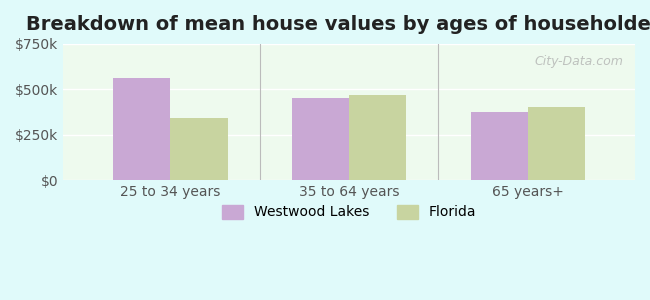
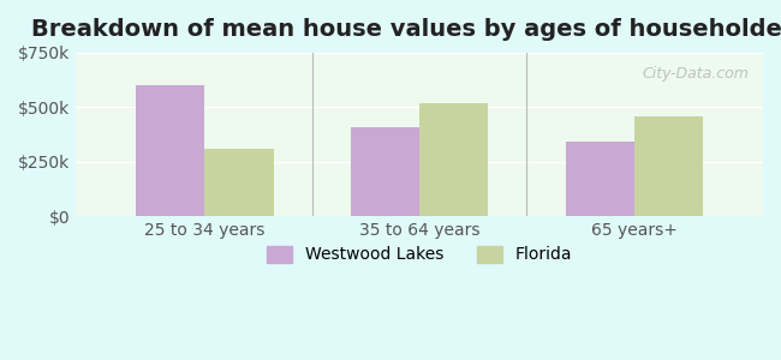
Westwood Lakes/25 to 34 years: $560k -> $600k
Florida/25 to 34 years: $340k -> $310k
Westwood Lakes/35 to 64 years: $450k -> $410k
Florida/35 to 64 years: $470k -> $520k
Westwood Lakes/65 years+: $380k -> $340k
Florida/65 years+: $400k -> $460k
